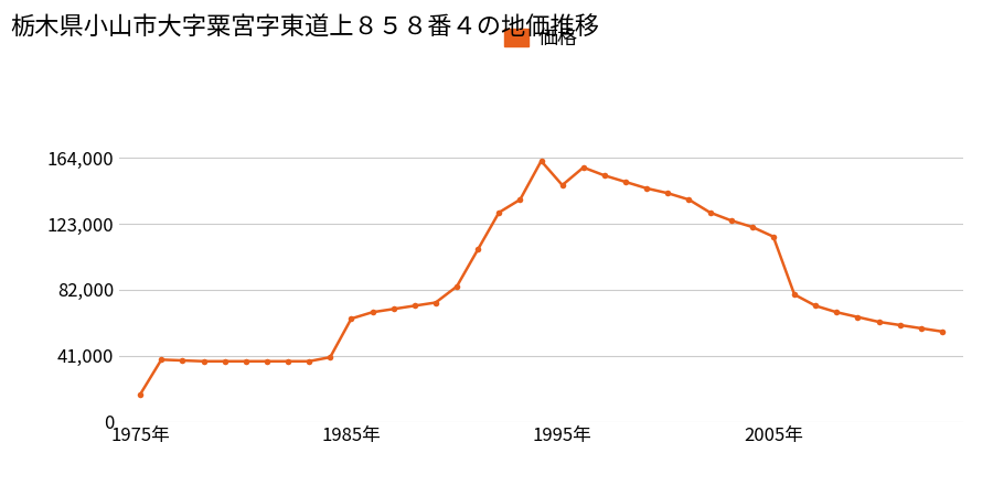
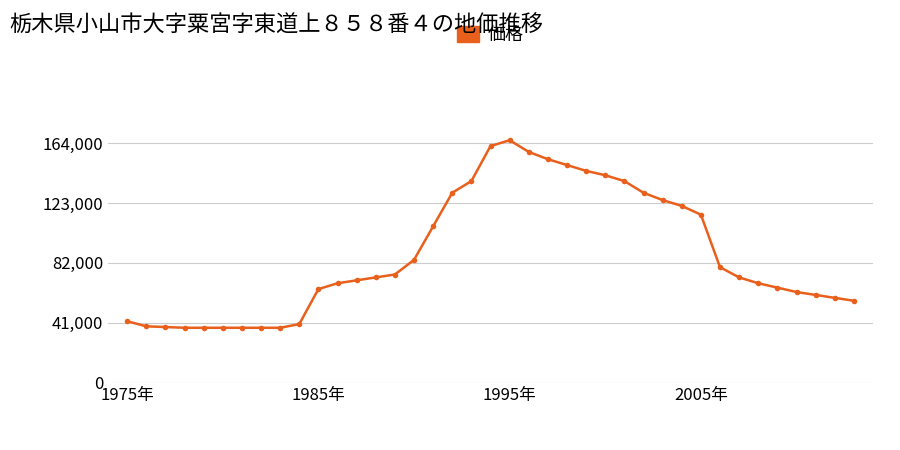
1975年: 17,000 -> 42,000
1995年: 147,000 -> 166,000
